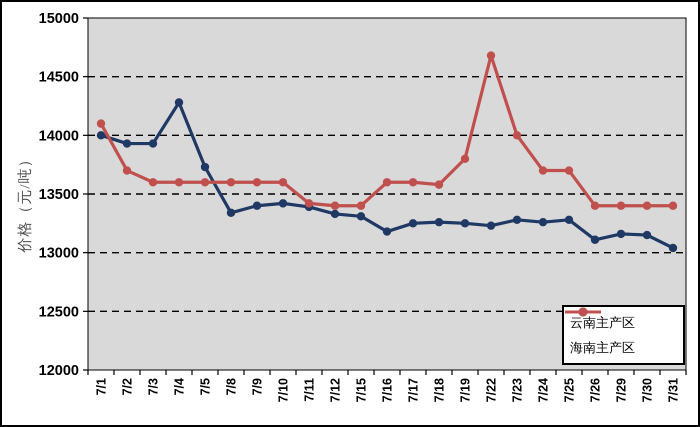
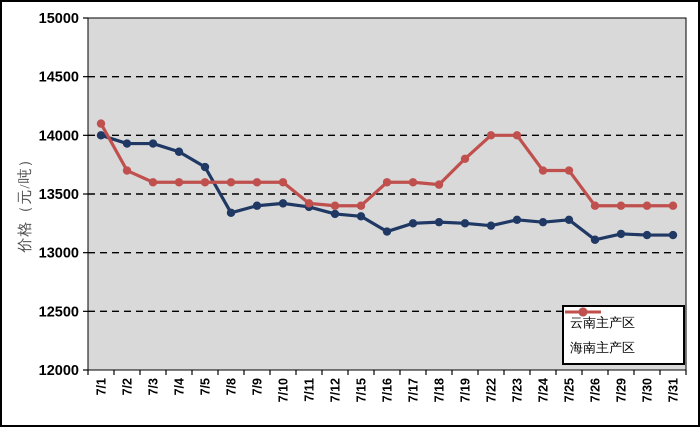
云南主产区/7/4: 14280 -> 13860
海南主产区/7/22: 14680 -> 14000
云南主产区/7/31: 13040 -> 13150
